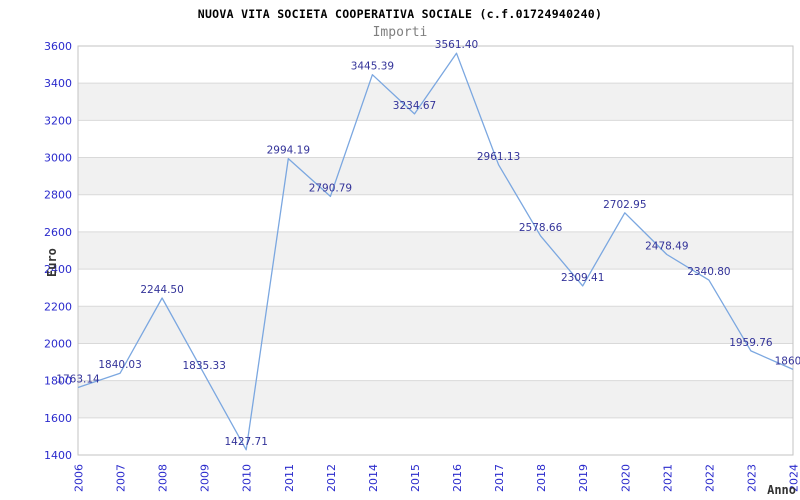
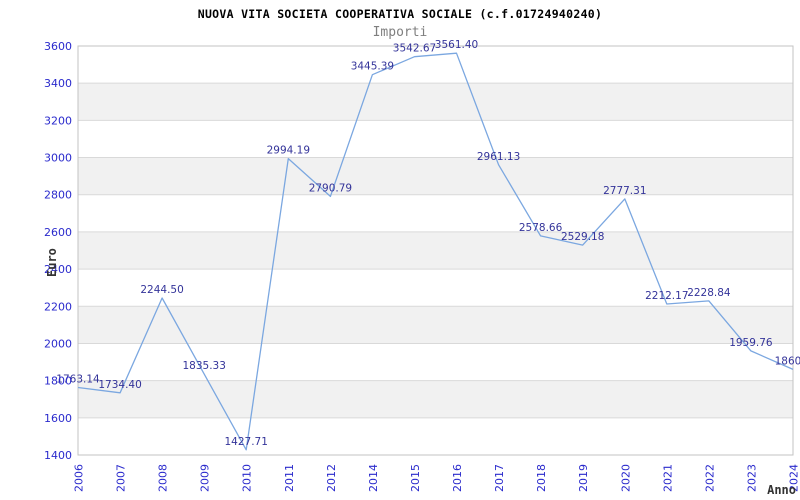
2007: 1840.03 -> 1734.40
2015: 3234.67 -> 3542.67
2019: 2309.41 -> 2529.18
2020: 2702.95 -> 2777.31
2021: 2478.49 -> 2212.17
2022: 2340.80 -> 2228.84
